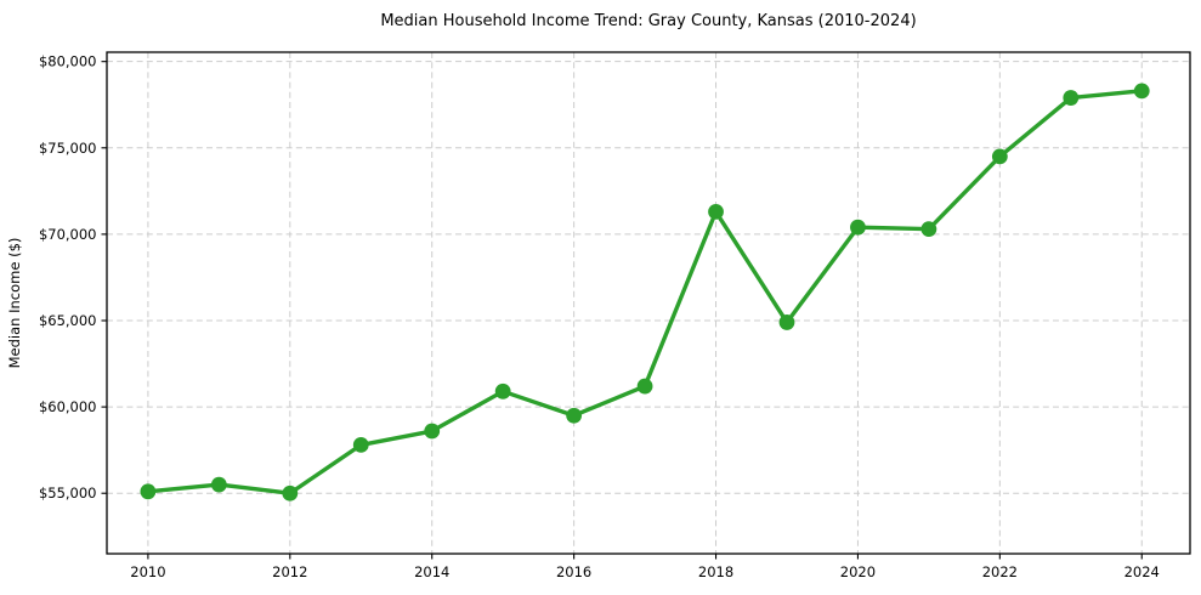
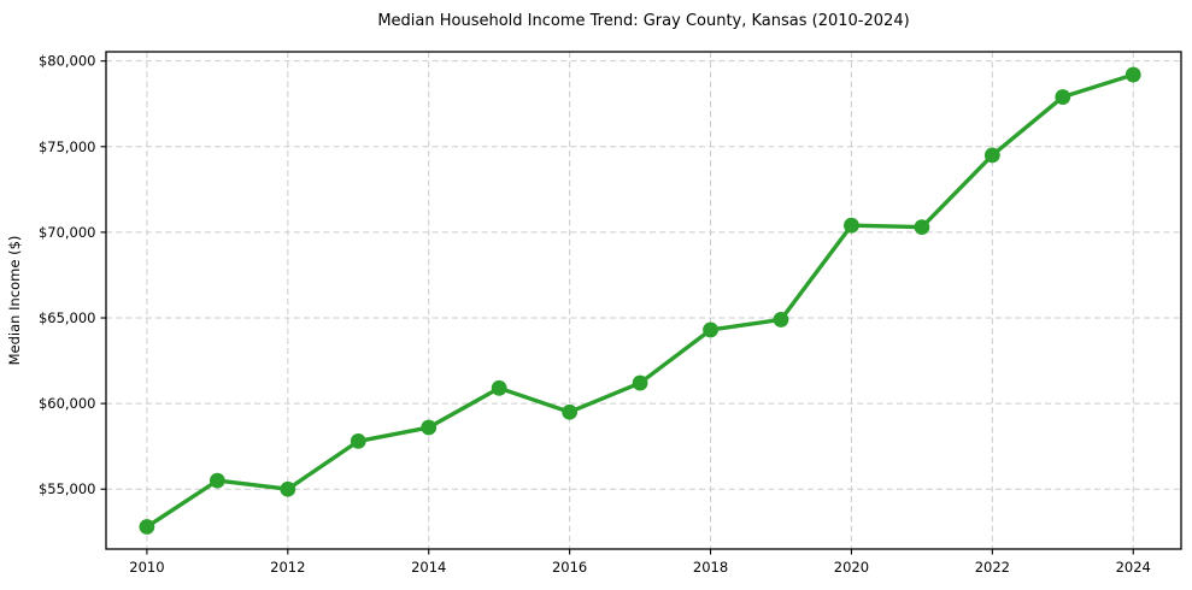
2010: $55100 -> $52800
2018: $71300 -> $64300
2024: $78300 -> $79200
